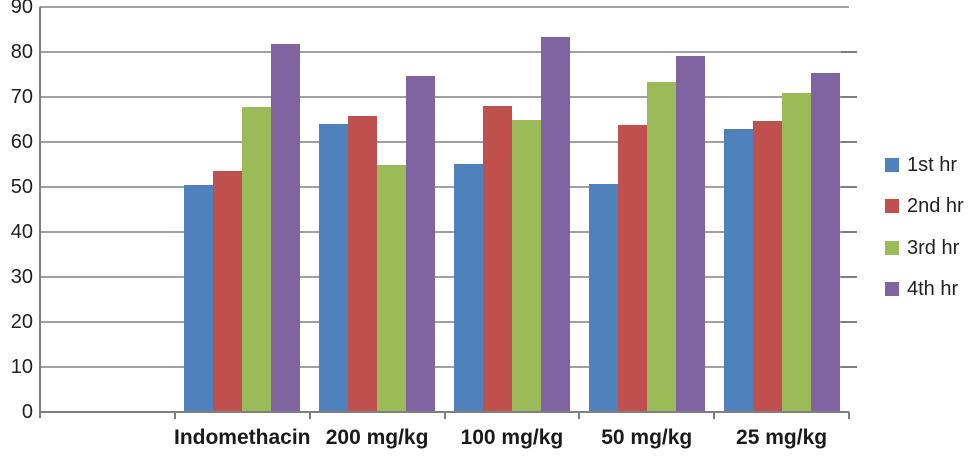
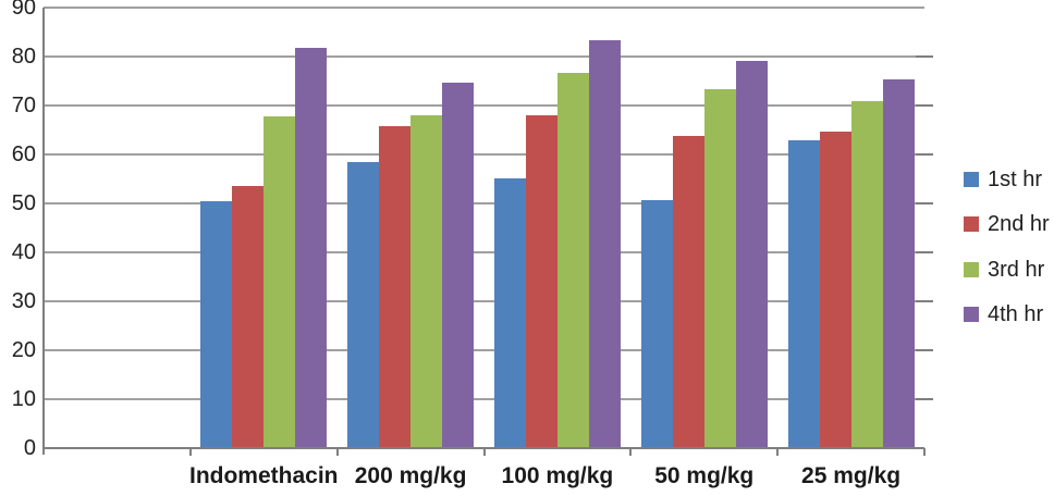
1st hr/200 mg/kg: 64 -> 58
3rd hr/200 mg/kg: 55 -> 68
3rd hr/100 mg/kg: 65 -> 77
